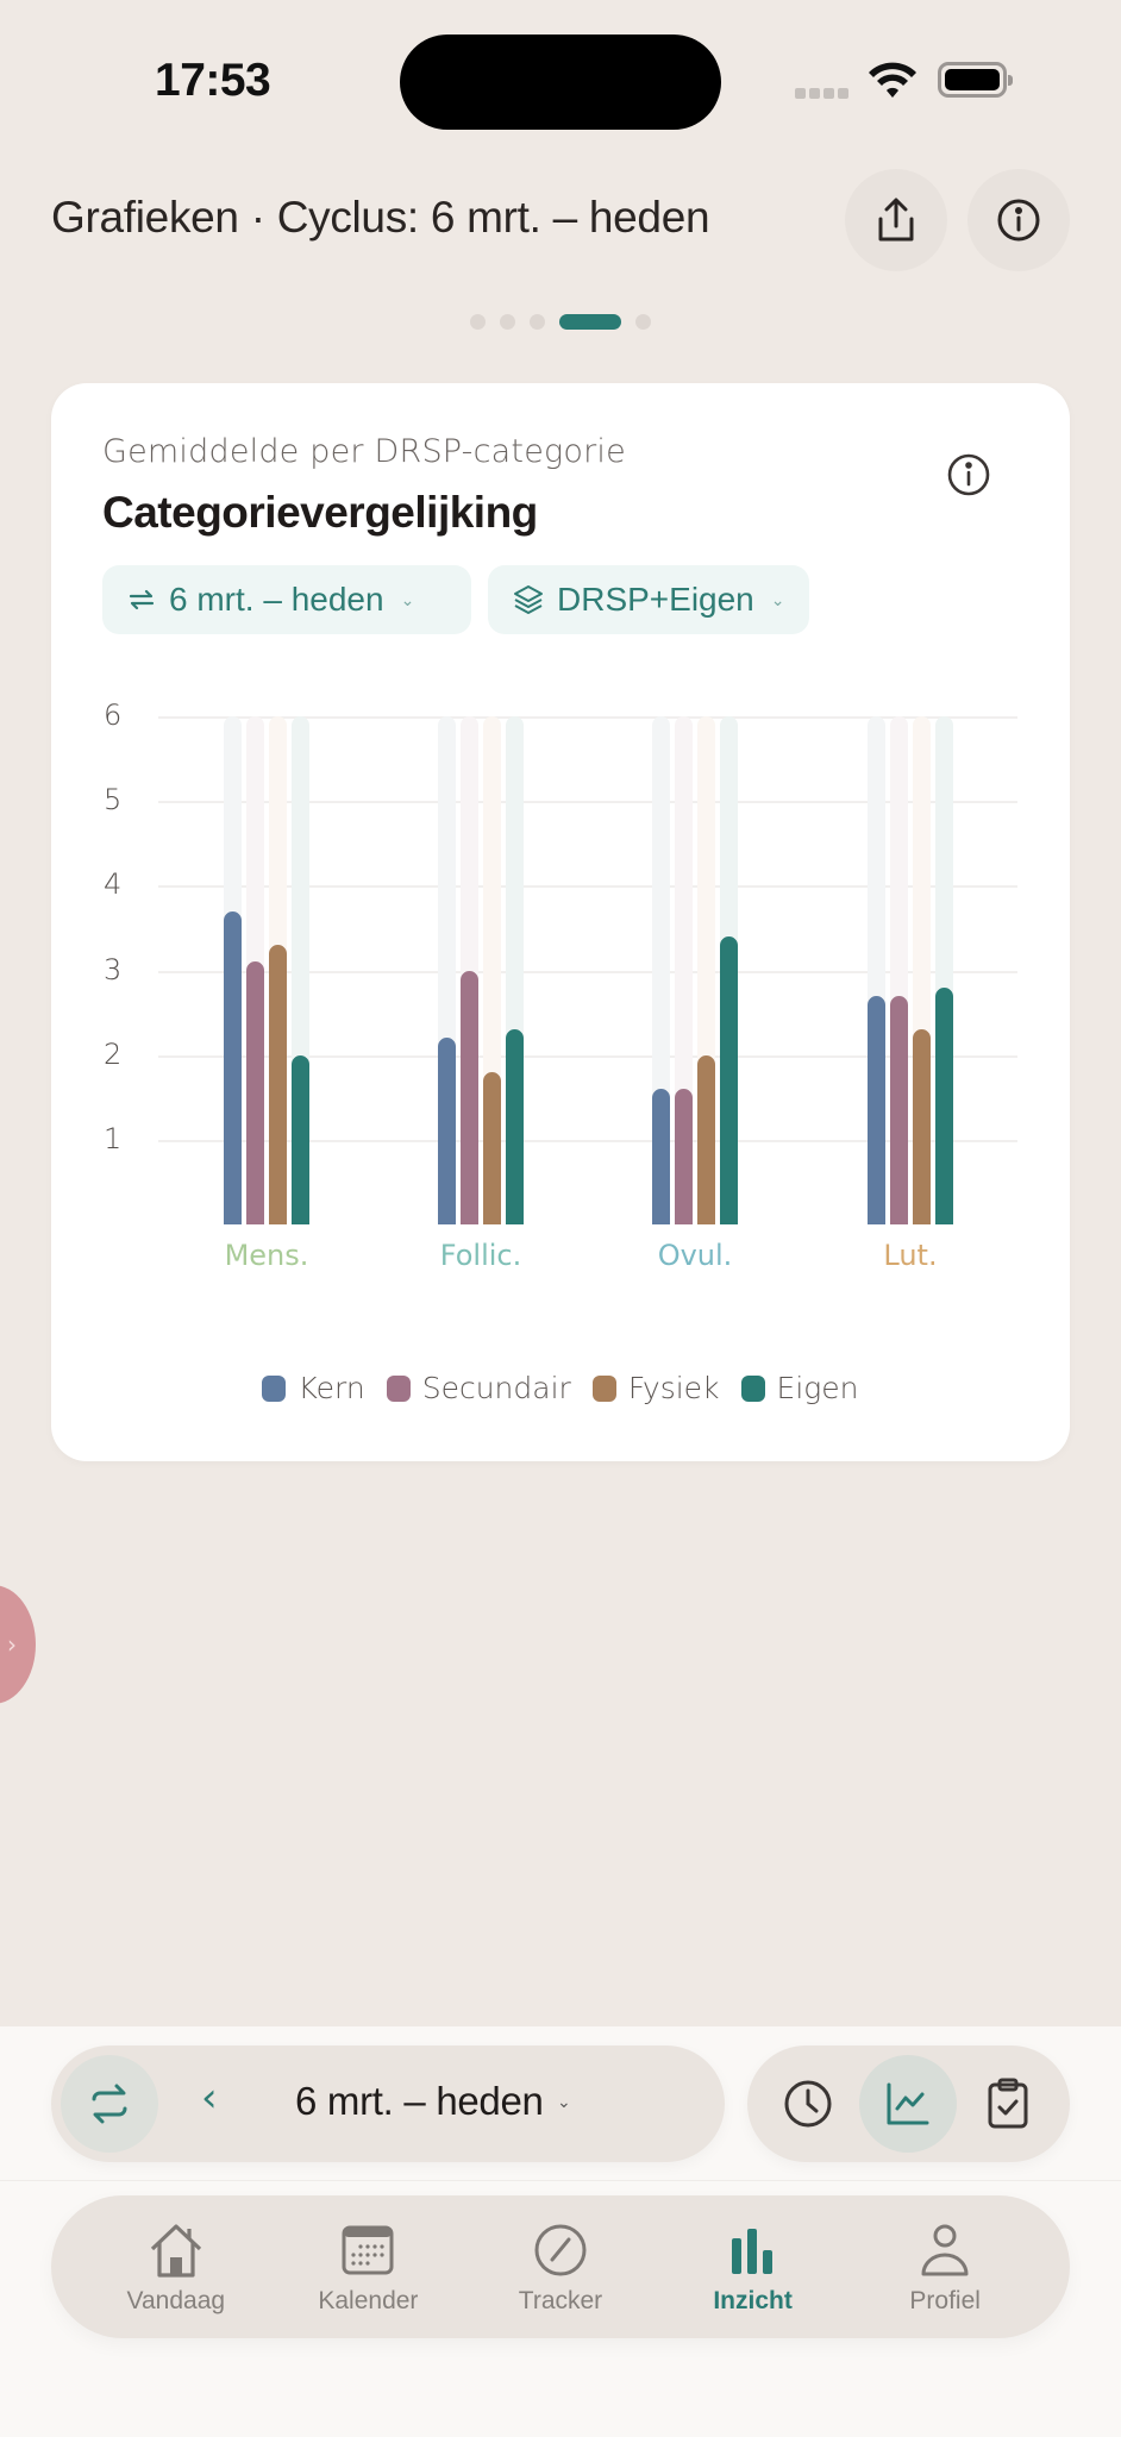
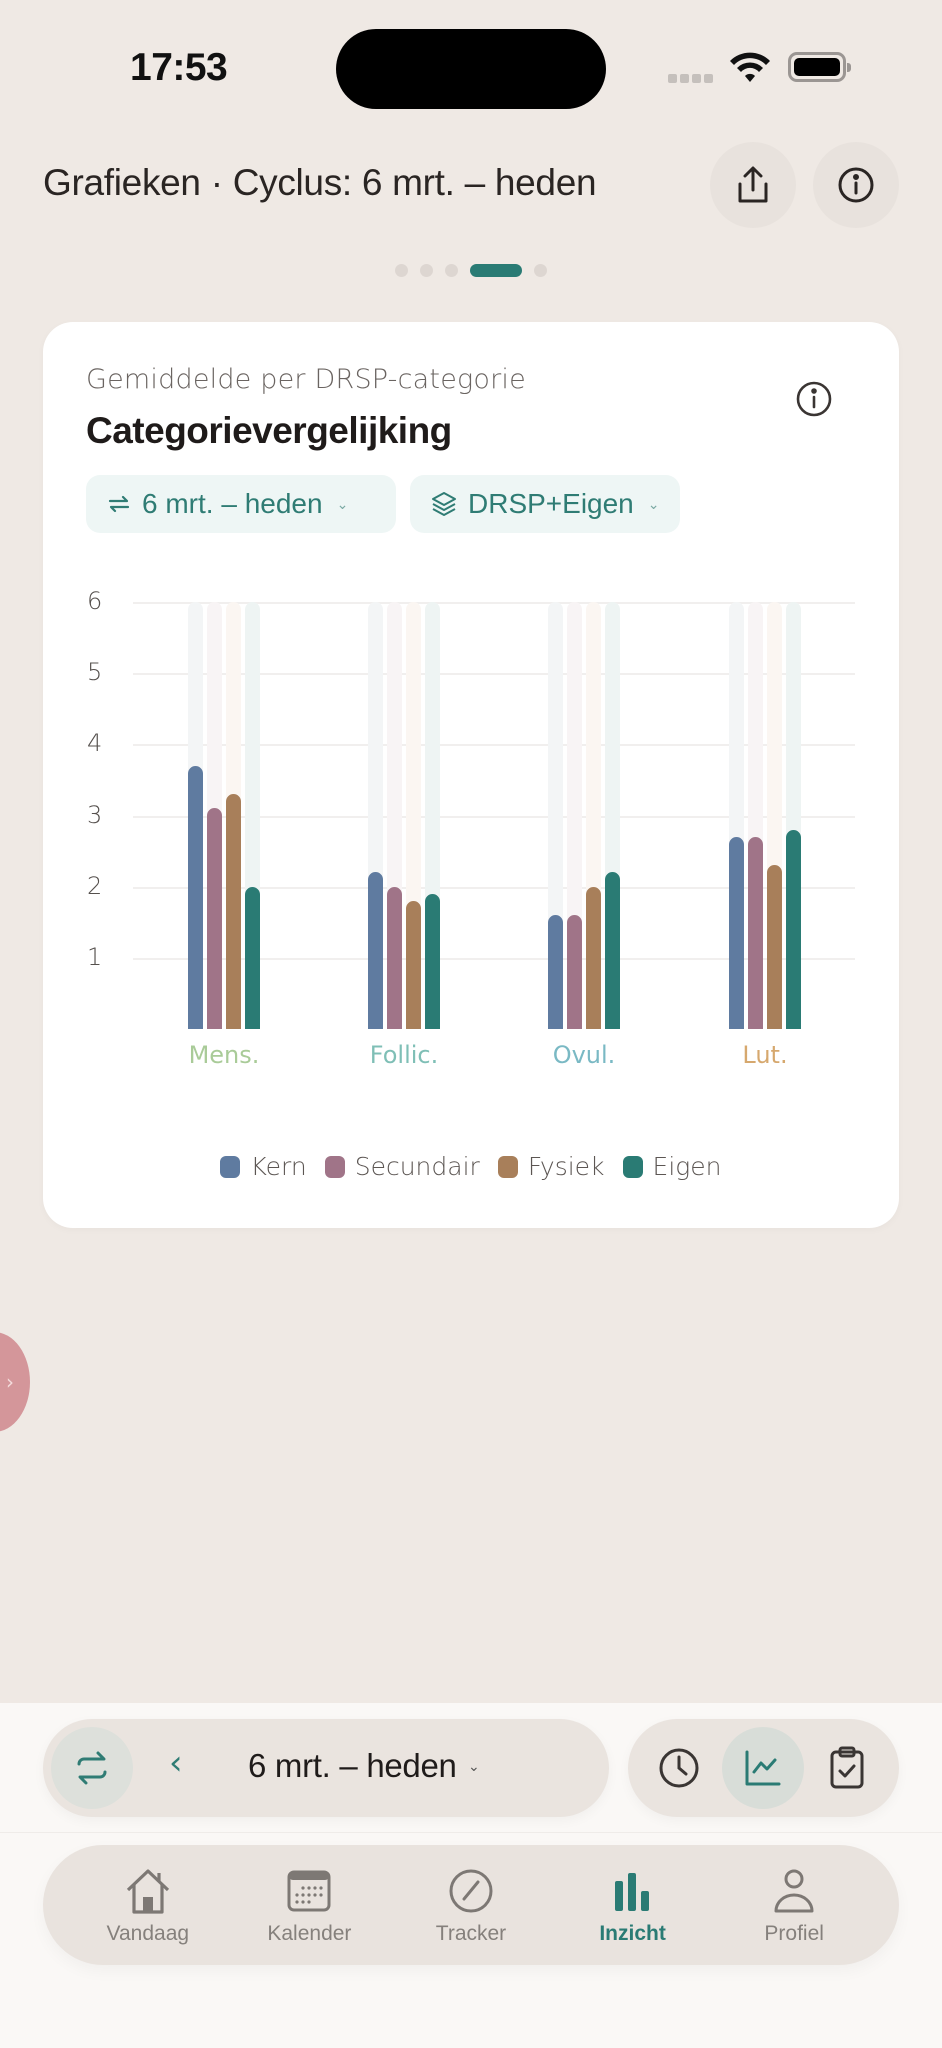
Secundair/Follic.: 3.0 -> 2.0
Eigen/Follic.: 2.3 -> 1.9
Eigen/Ovul.: 3.4 -> 2.2
